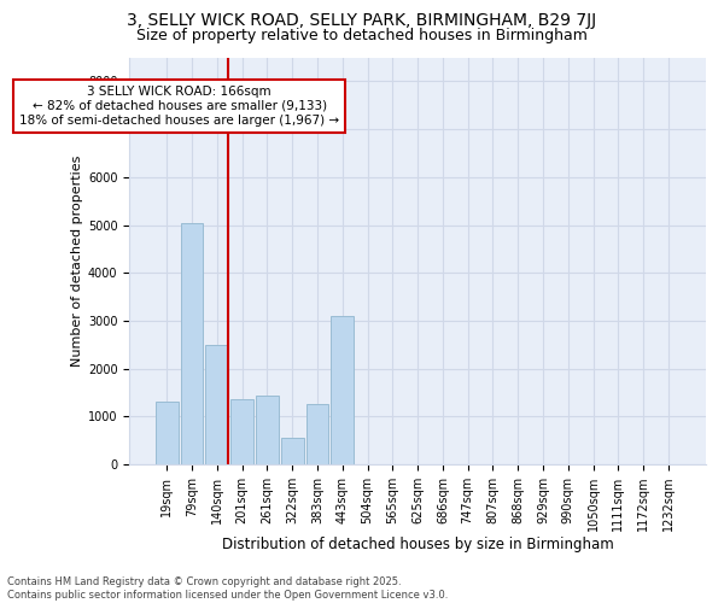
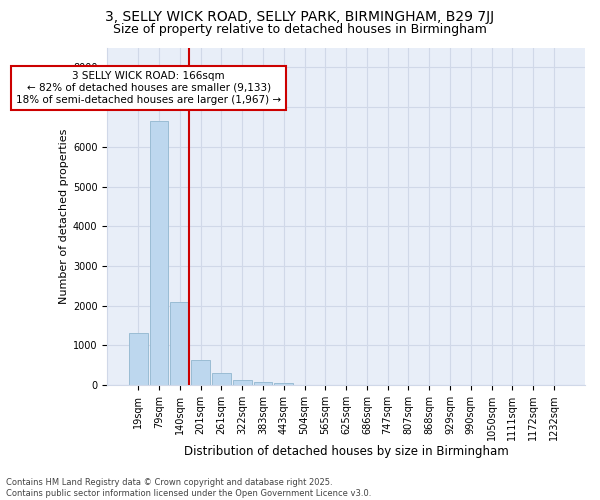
79sqm: 5050 -> 6650
140sqm: 2500 -> 2100
201sqm: 1350 -> 630
261sqm: 1450 -> 300
322sqm: 550 -> 130
383sqm: 1250 -> 80
443sqm: 3100 -> 50
